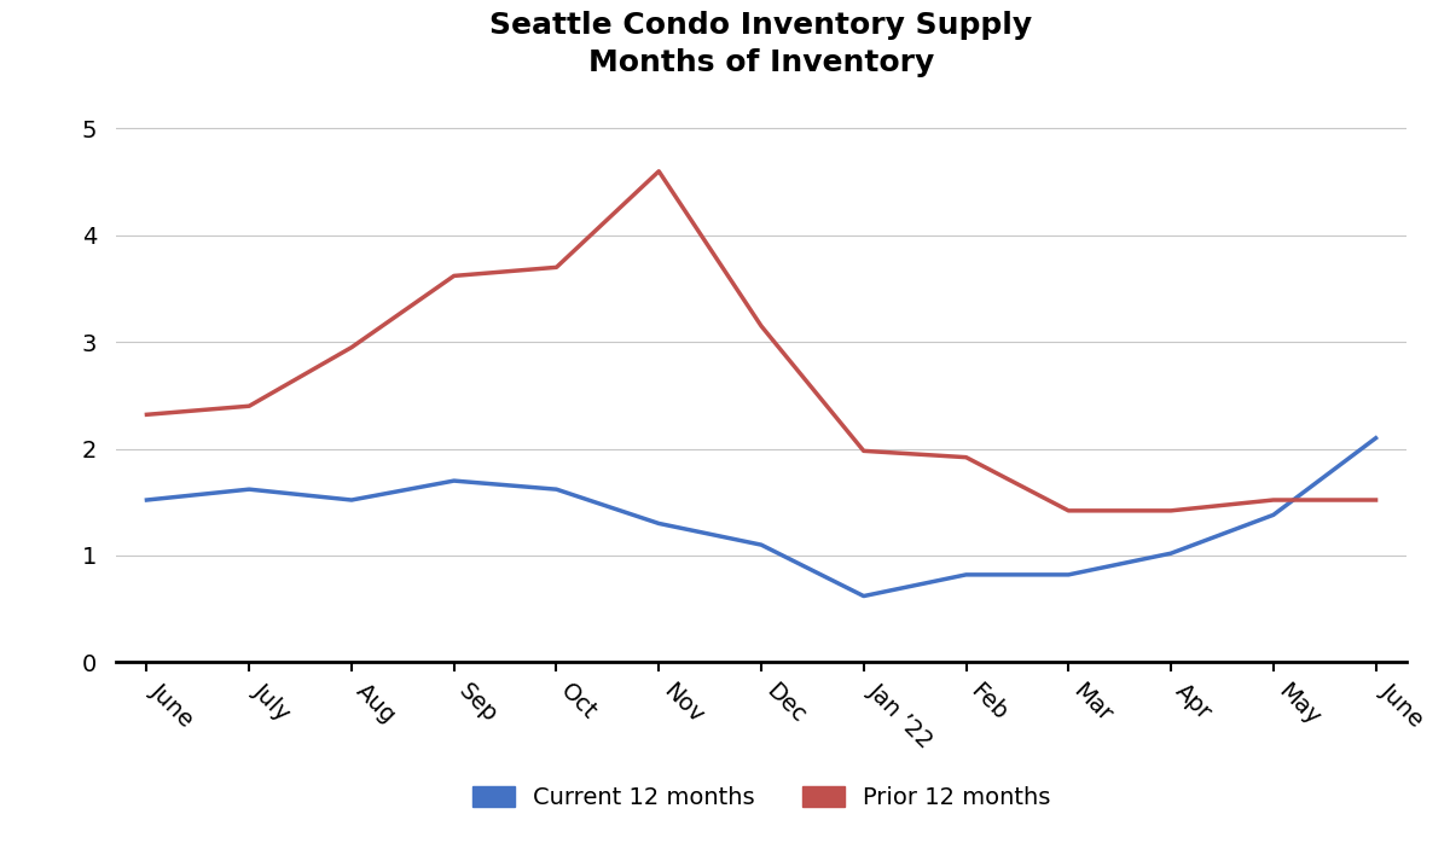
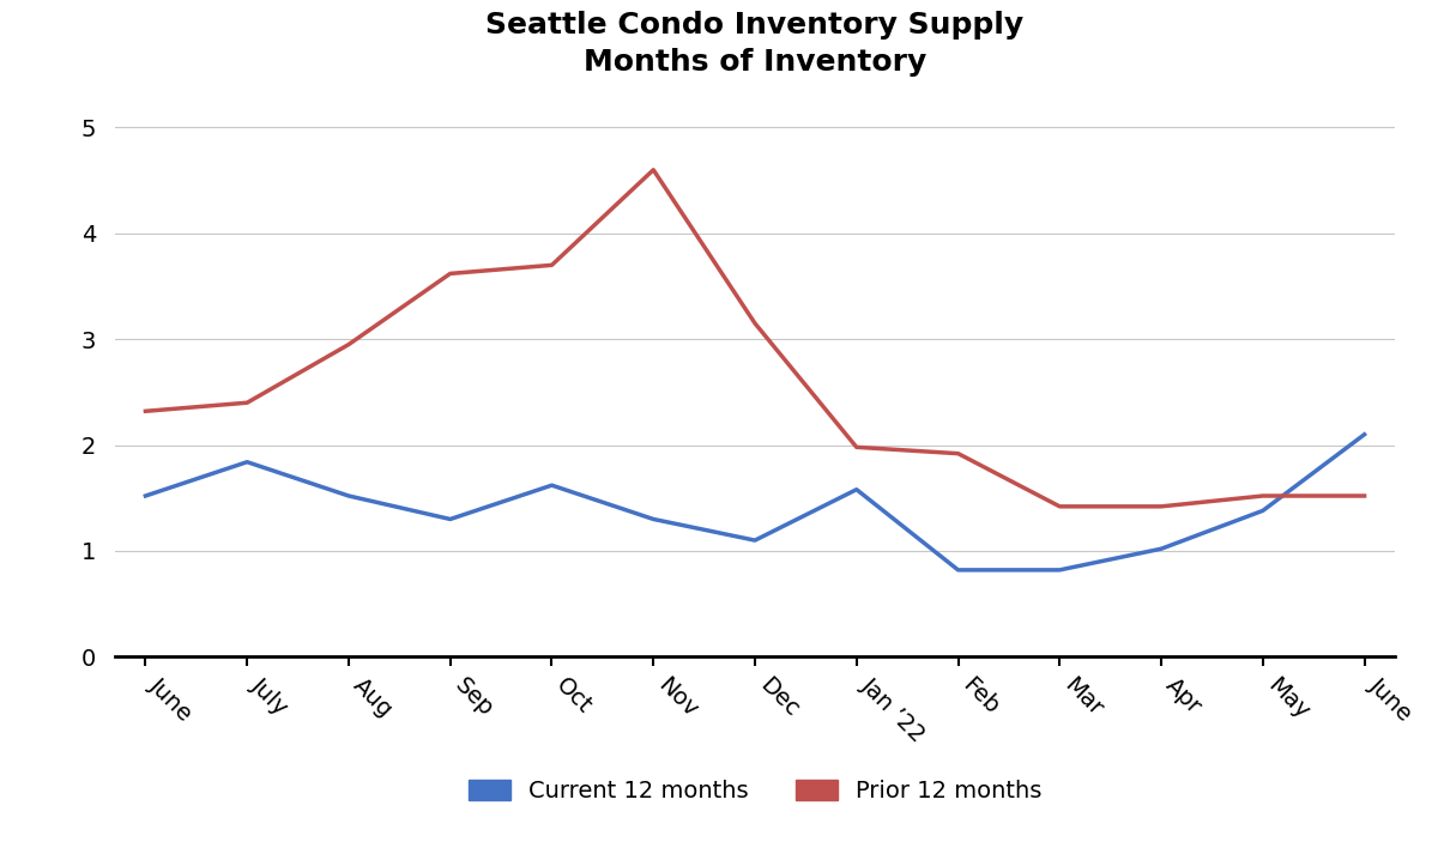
Current 12 months/July: 1.62 -> 1.84
Current 12 months/Sep: 1.70 -> 1.30
Current 12 months/Jan ’22: 0.62 -> 1.58
